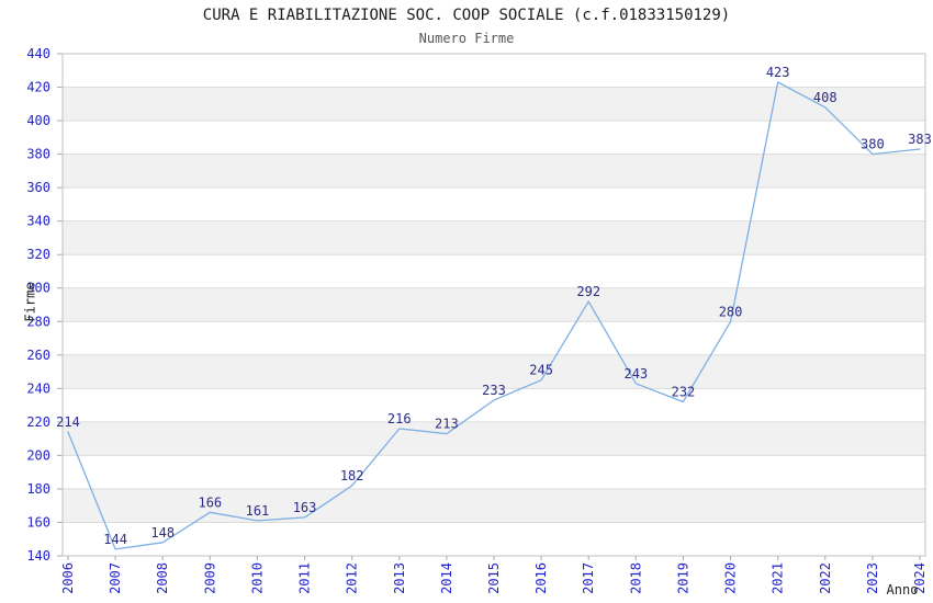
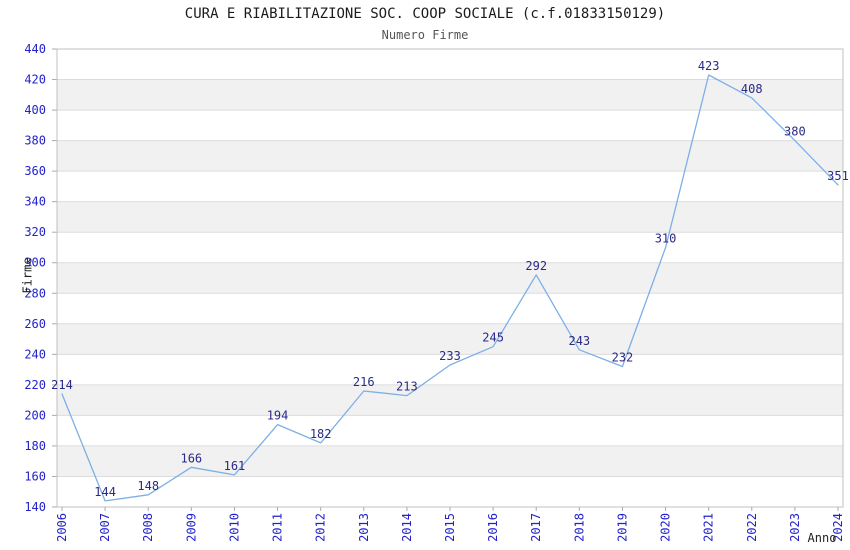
2011: 163 -> 194
2020: 280 -> 310
2024: 383 -> 351
